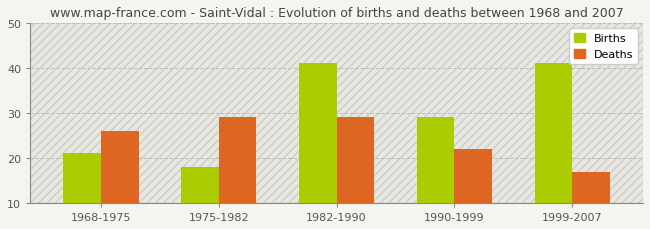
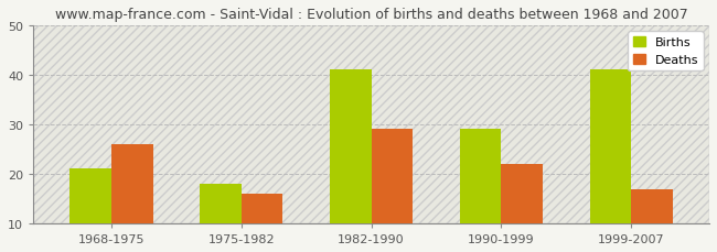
Deaths/1975-1982: 29 -> 16
